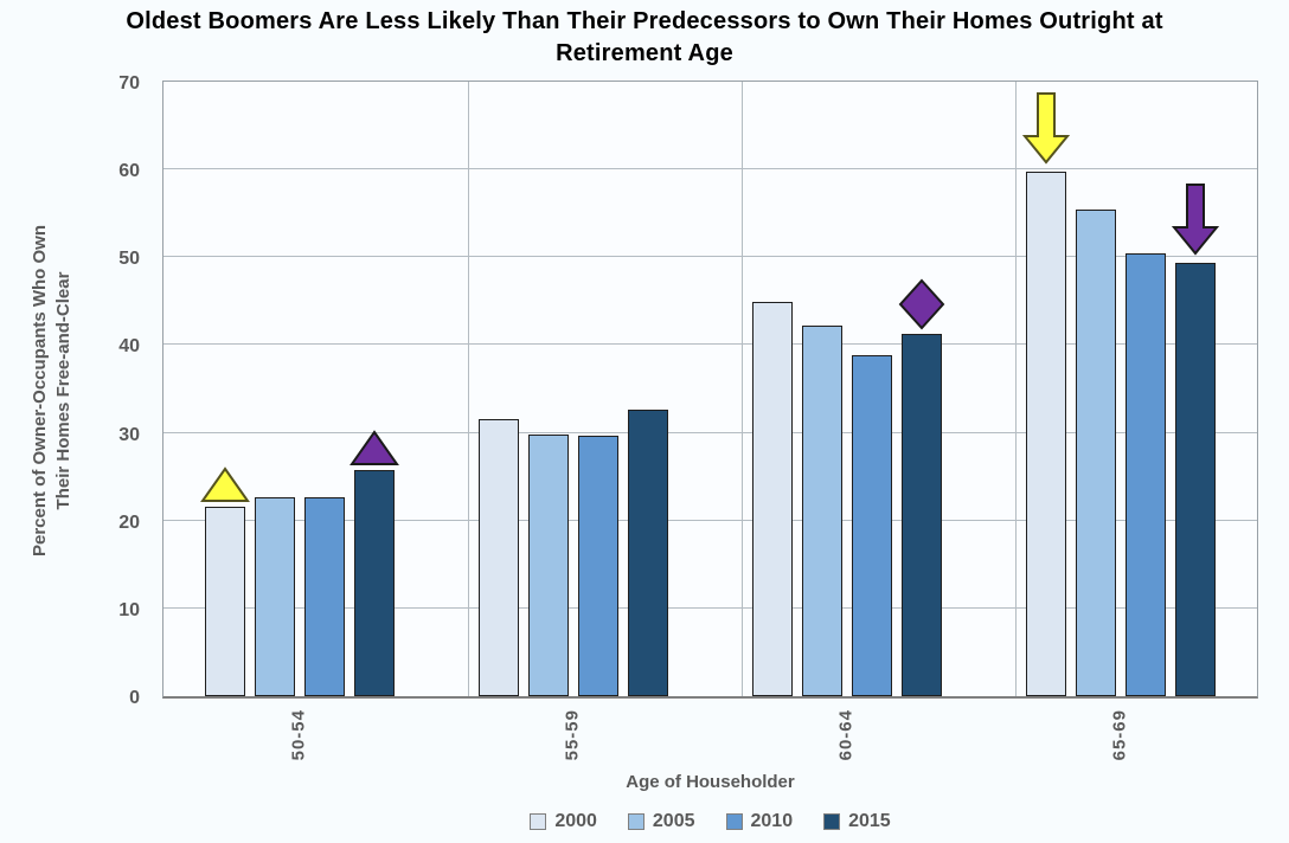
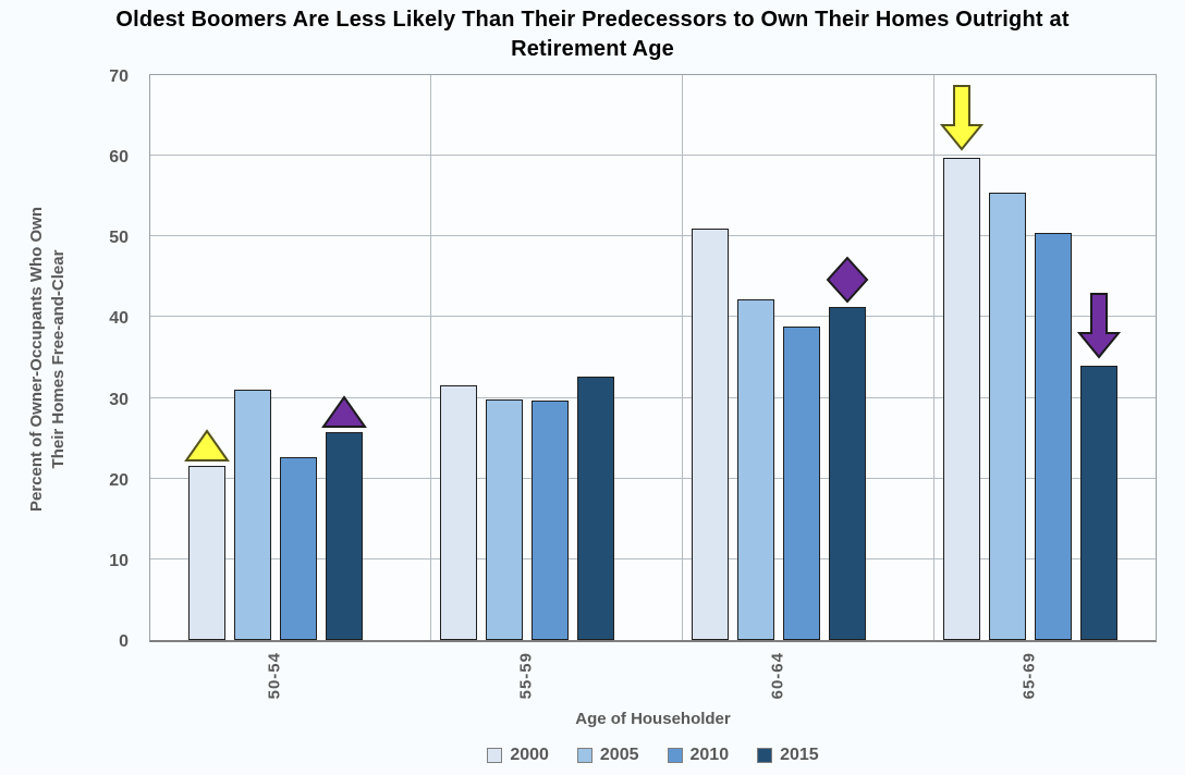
2005/50-54: 23 -> 31
2000/60-64: 45 -> 51
2015/65-69: 49 -> 34
